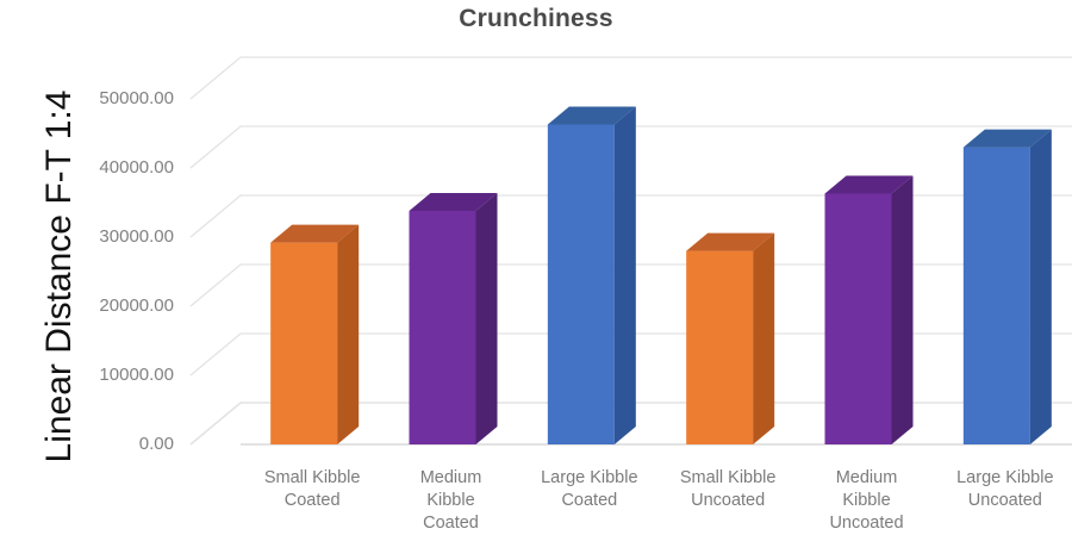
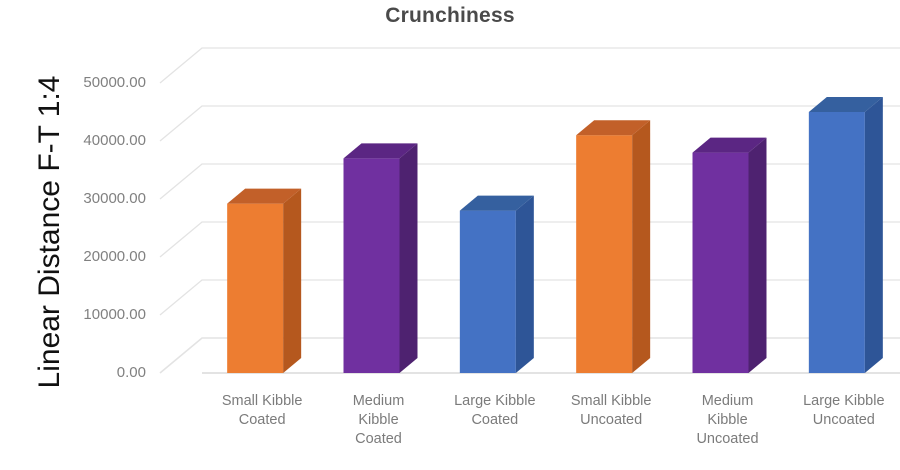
Medium Kibble Coated: 34000 -> 37000
Large Kibble Coated: 46000 -> 28000
Small Kibble Uncoated: 28000 -> 41000
Medium Kibble Uncoated: 36000 -> 38000
Large Kibble Uncoated: 43000 -> 45000
